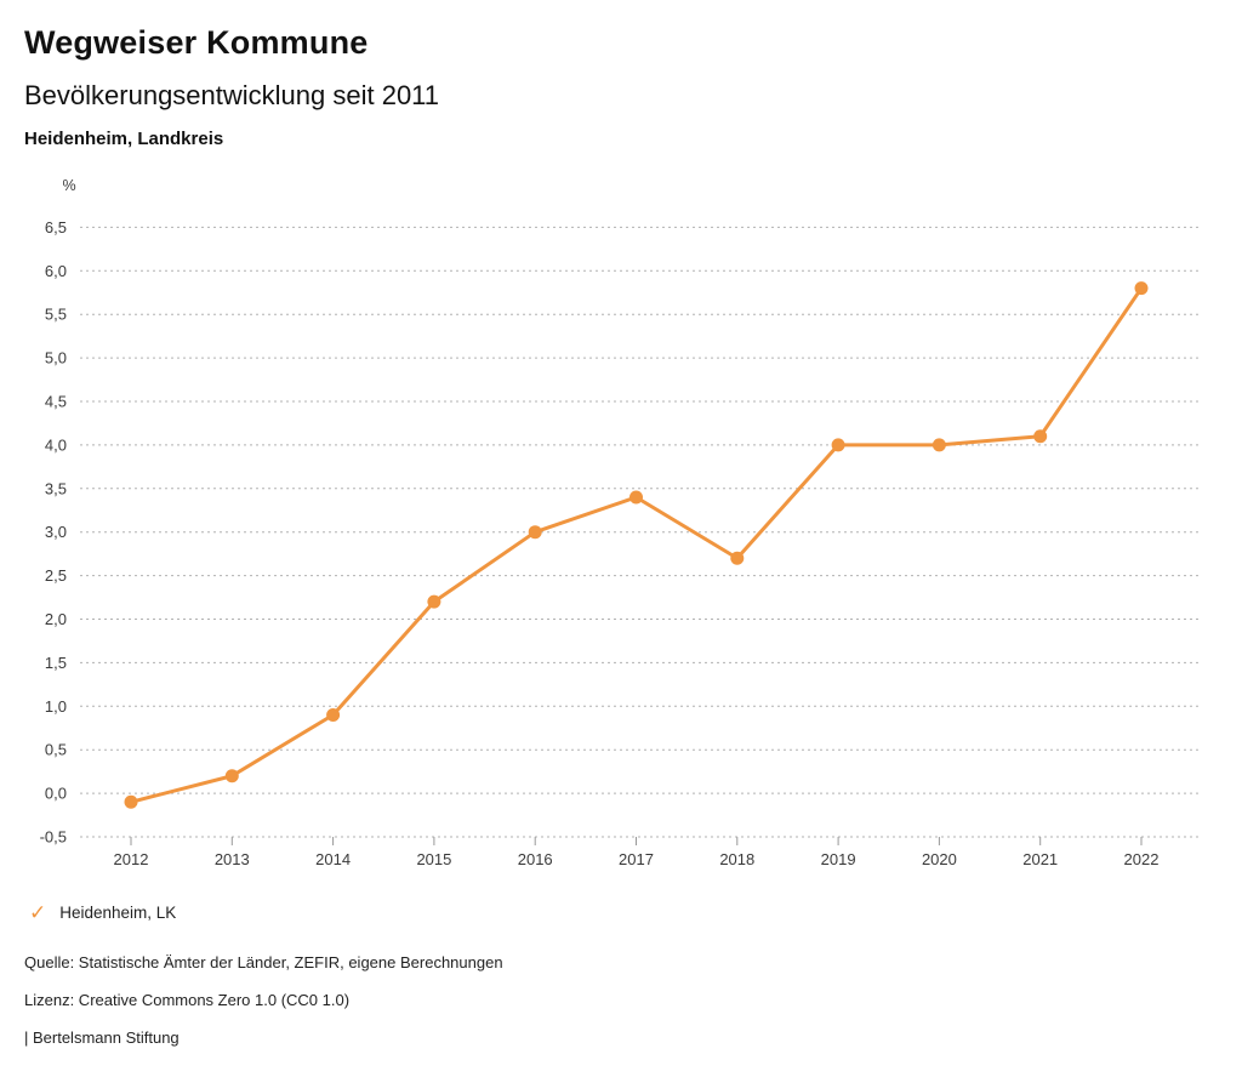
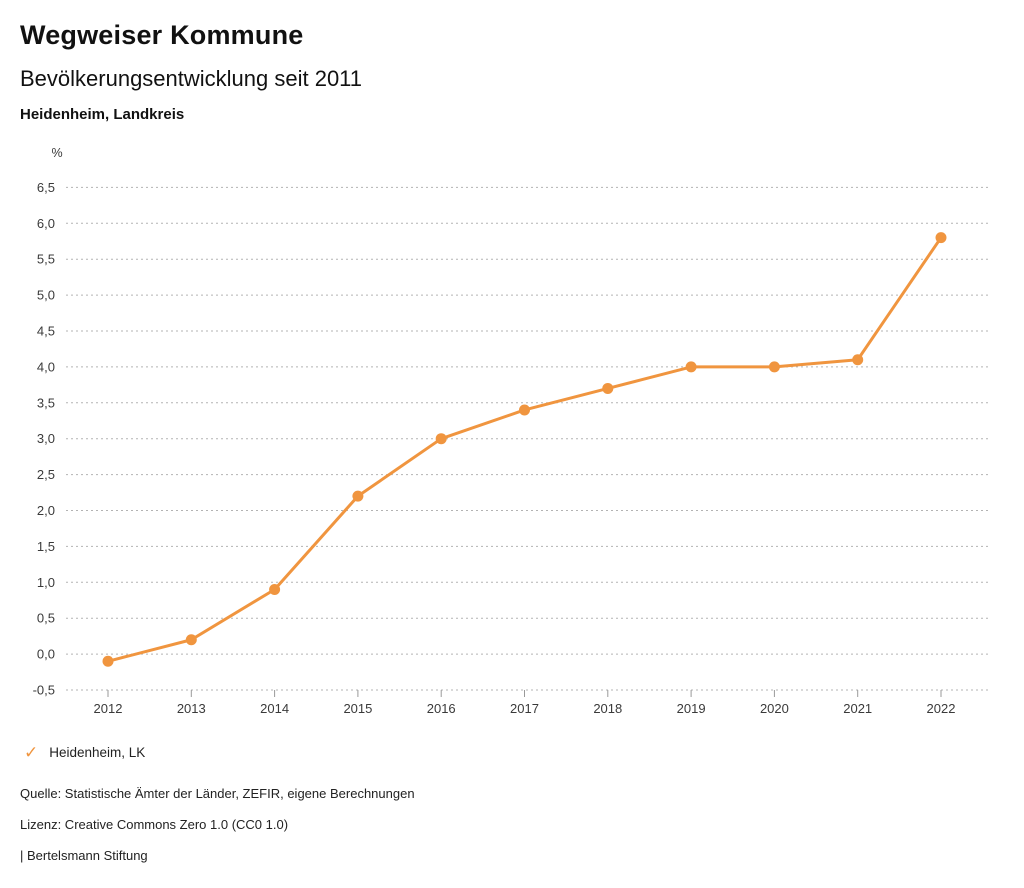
2018: 2,7 -> 3,7
